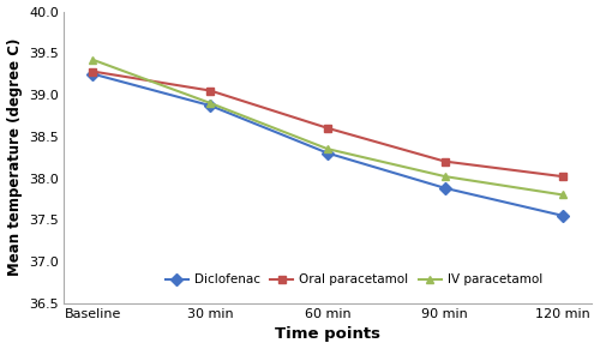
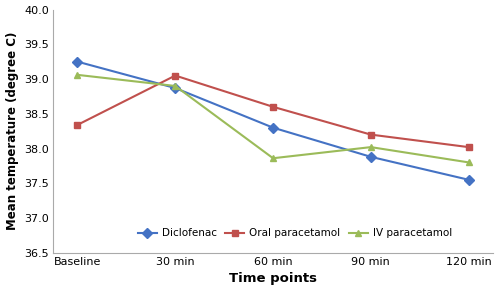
Oral paracetamol/Baseline: 39.28 -> 38.34
IV paracetamol/Baseline: 39.42 -> 39.06
IV paracetamol/60 min: 38.35 -> 37.86
